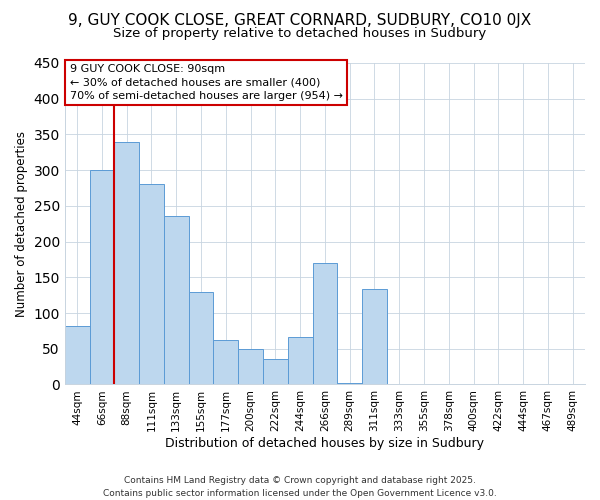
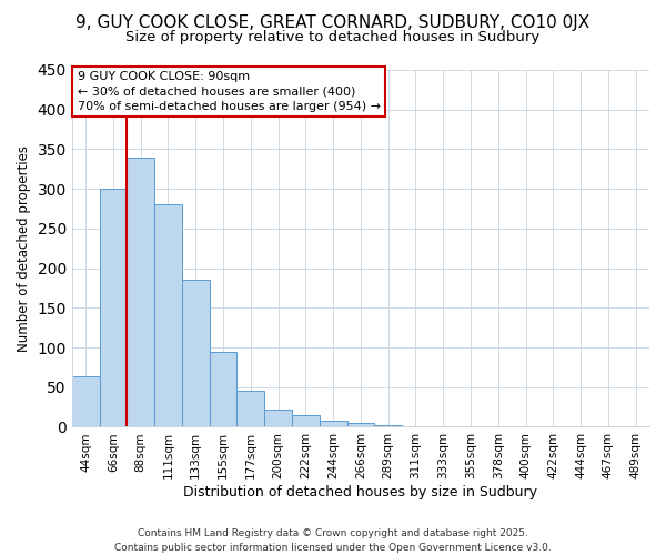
44sqm: 82 -> 63
133sqm: 236 -> 185
155sqm: 130 -> 95
177sqm: 62 -> 45
200sqm: 50 -> 22
222sqm: 36 -> 14
244sqm: 66 -> 7
266sqm: 170 -> 5
311sqm: 134 -> 1
